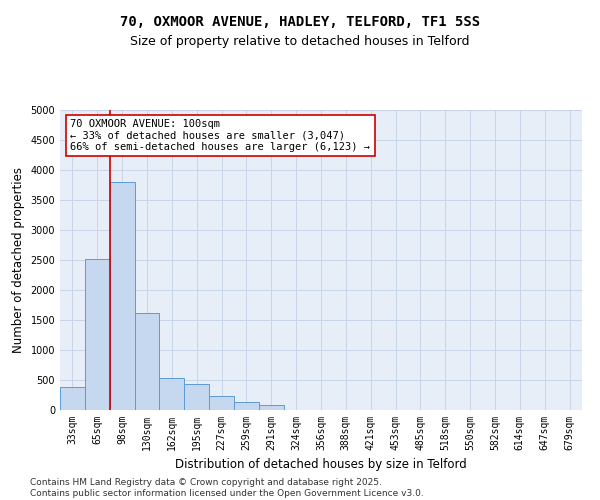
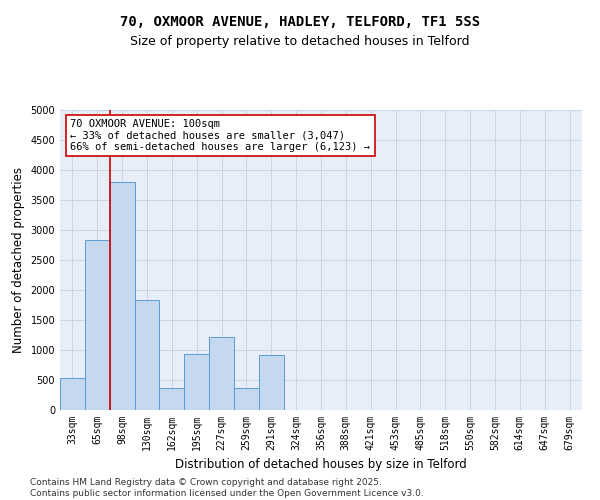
33sqm: 380 -> 540
65sqm: 2520 -> 2840
130sqm: 1620 -> 1840
162sqm: 540 -> 360
195sqm: 430 -> 940
227sqm: 230 -> 1220
259sqm: 130 -> 360
291sqm: 80 -> 920
